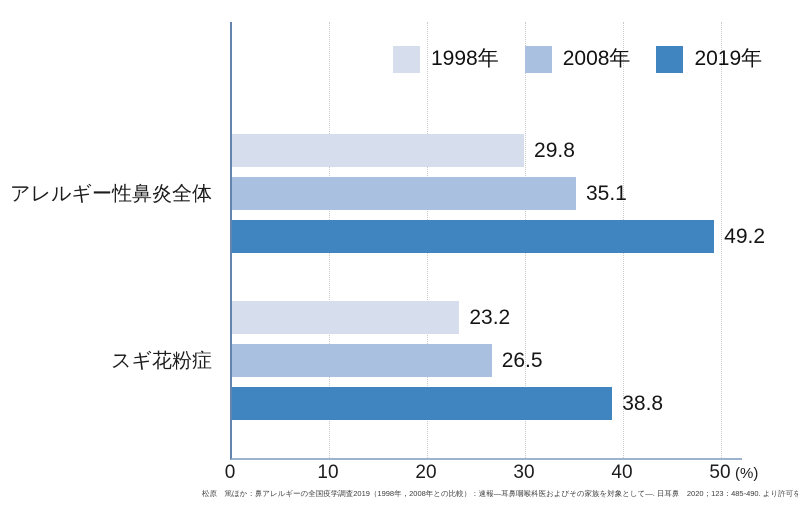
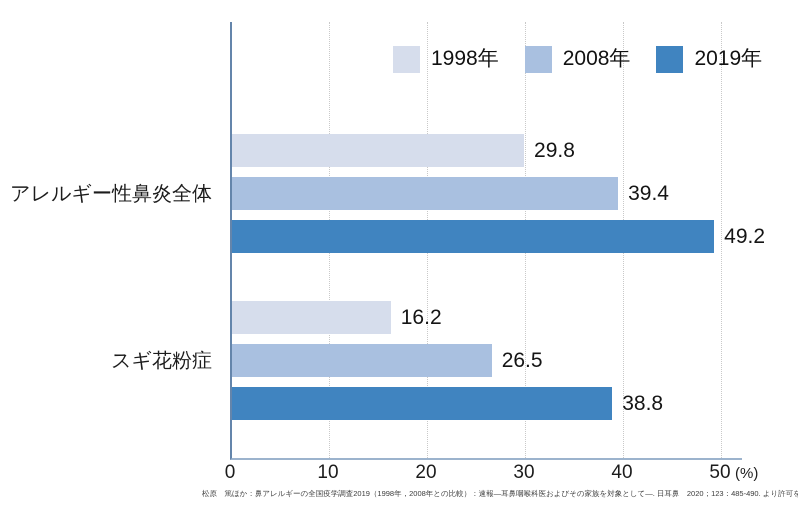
2008年/アレルギー性鼻炎全体: 35.1 -> 39.4
1998年/スギ花粉症: 23.2 -> 16.2
